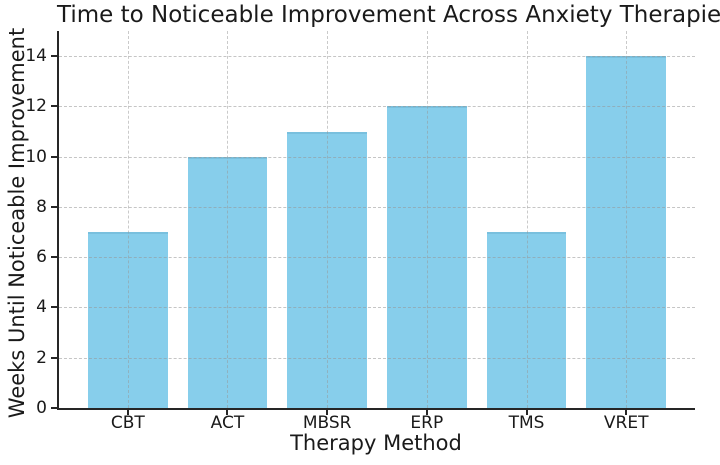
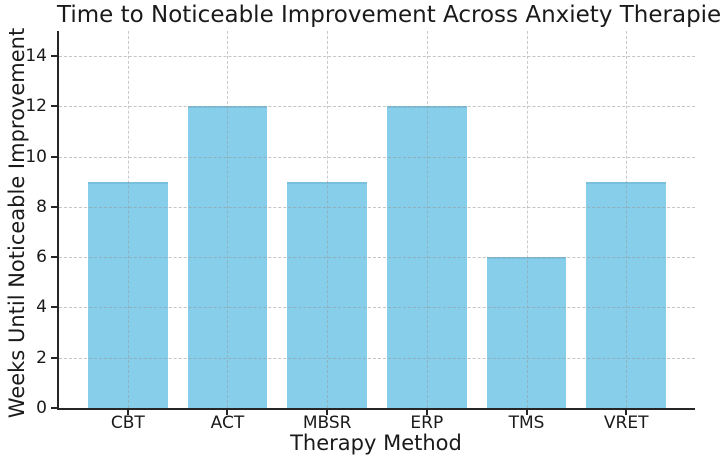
CBT: 7 -> 9
ACT: 10 -> 12
MBSR: 11 -> 9
TMS: 7 -> 6
VRET: 14 -> 9
